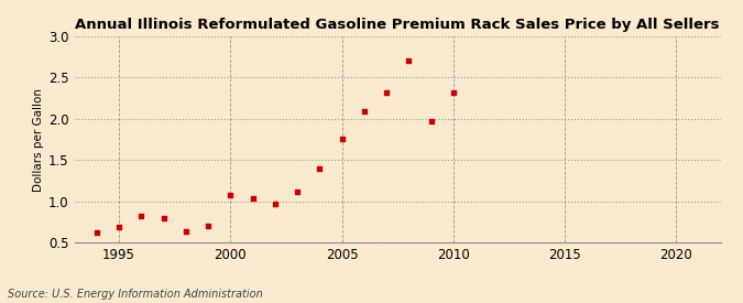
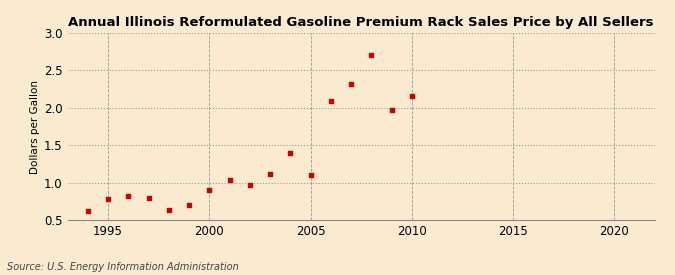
1995: 0.69 -> 0.78
2000: 1.07 -> 0.90
2005: 1.76 -> 1.10
2010: 2.32 -> 2.16
